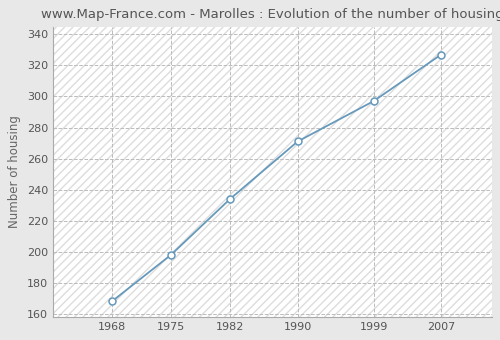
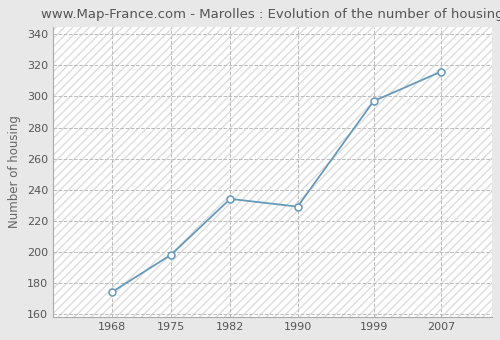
1968: 168 -> 174
1990: 271 -> 229
2007: 327 -> 316
